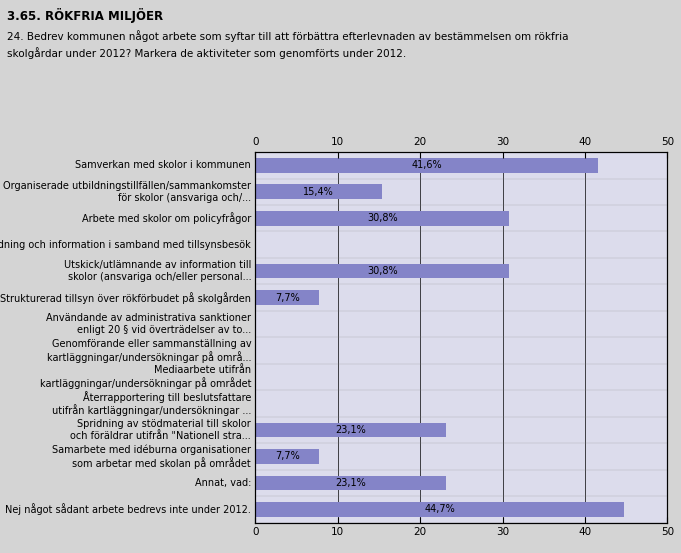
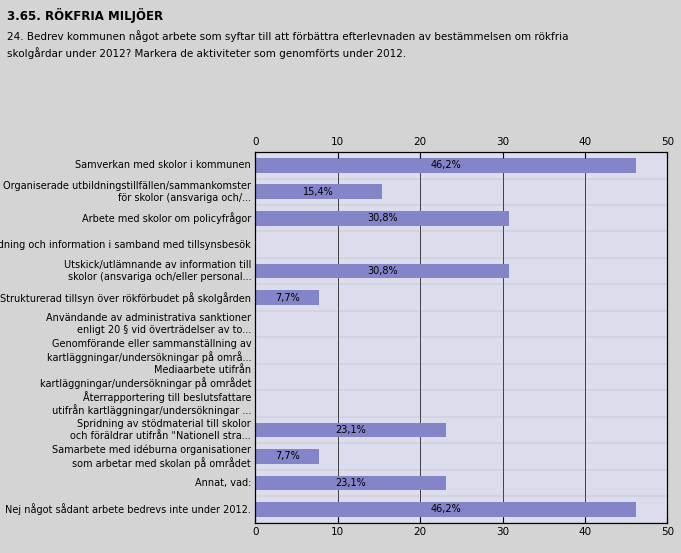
Samverkan med skolor i kommunen: 41,6% -> 46,2%
Nej något sådant arbete bedrevs inte under 2012.: 44,7% -> 46,2%
